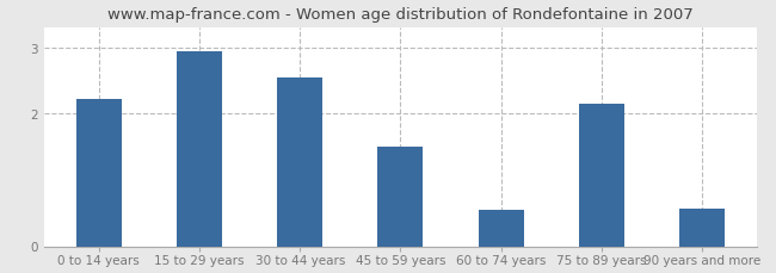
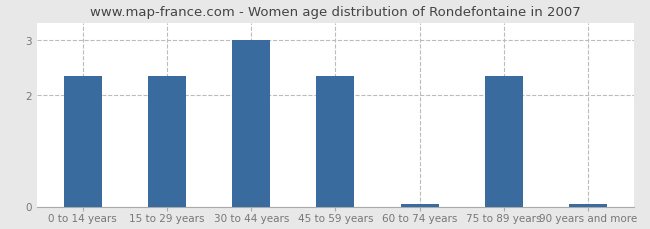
0 to 14 years: 2.22 -> 2.35
15 to 29 years: 2.94 -> 2.35
30 to 44 years: 2.54 -> 3.00
45 to 59 years: 1.50 -> 2.35
60 to 74 years: 0.54 -> 0.04
75 to 89 years: 2.14 -> 2.35
90 years and more: 0.56 -> 0.04
